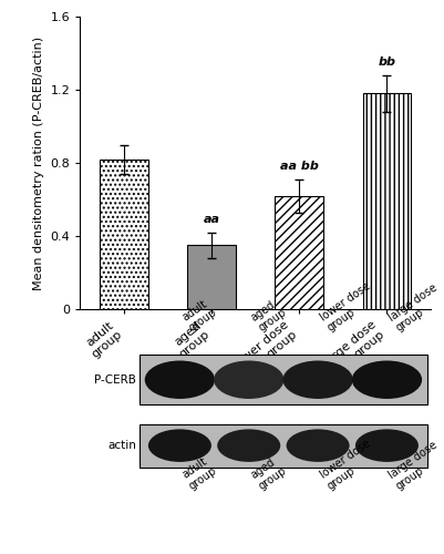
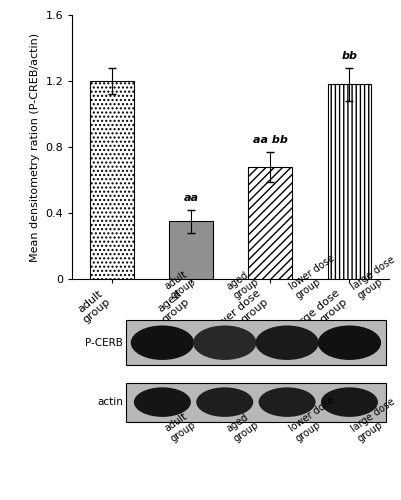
adult group: 0.82 -> 1.20
lower dose group: 0.62 -> 0.68
